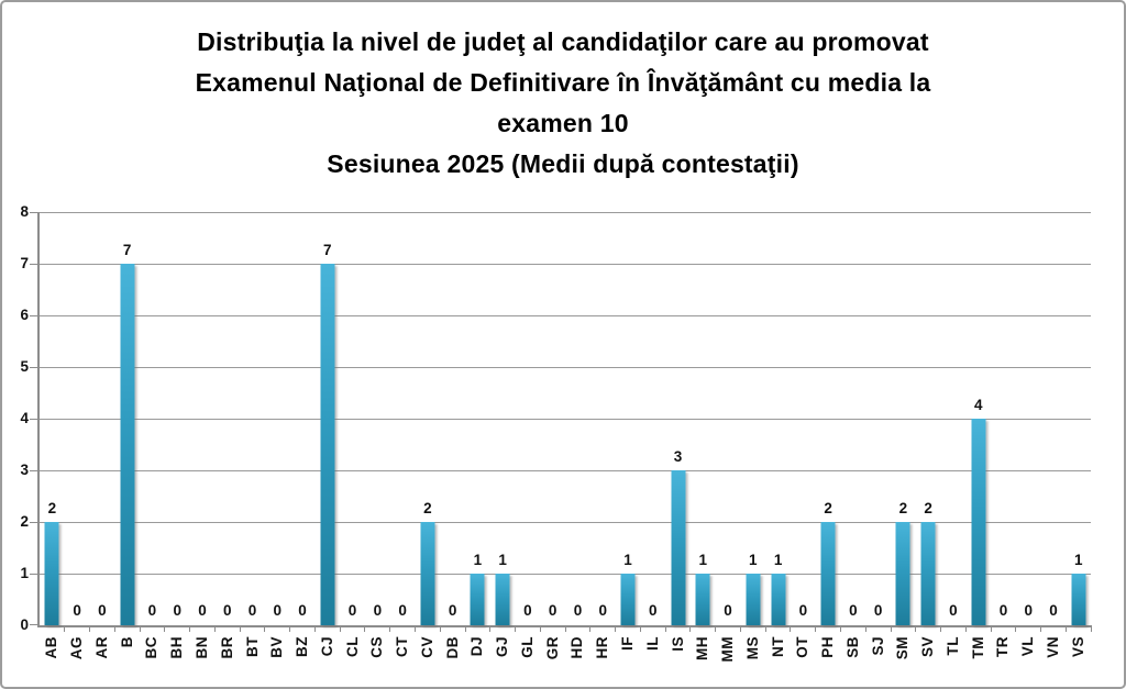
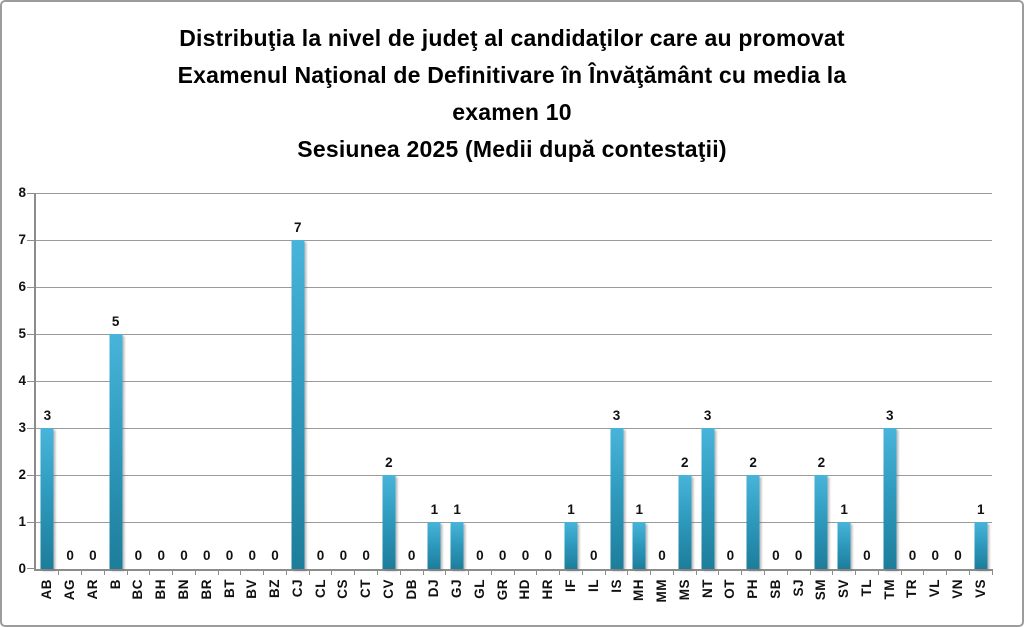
AB: 2 -> 3
B: 7 -> 5
MS: 1 -> 2
NT: 1 -> 3
SV: 2 -> 1
TM: 4 -> 3
